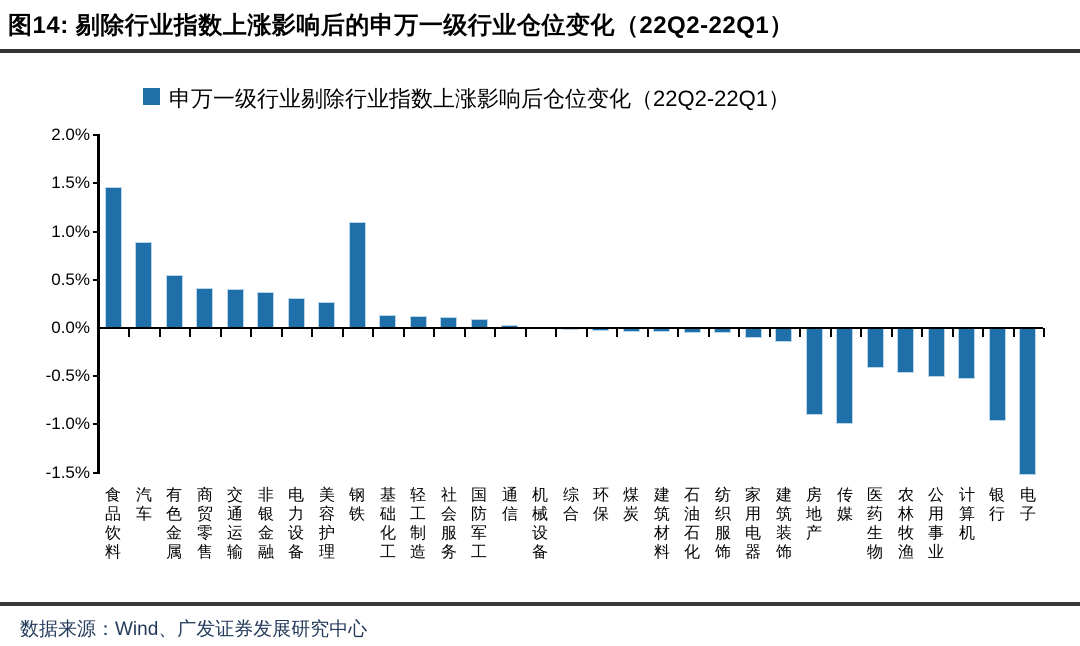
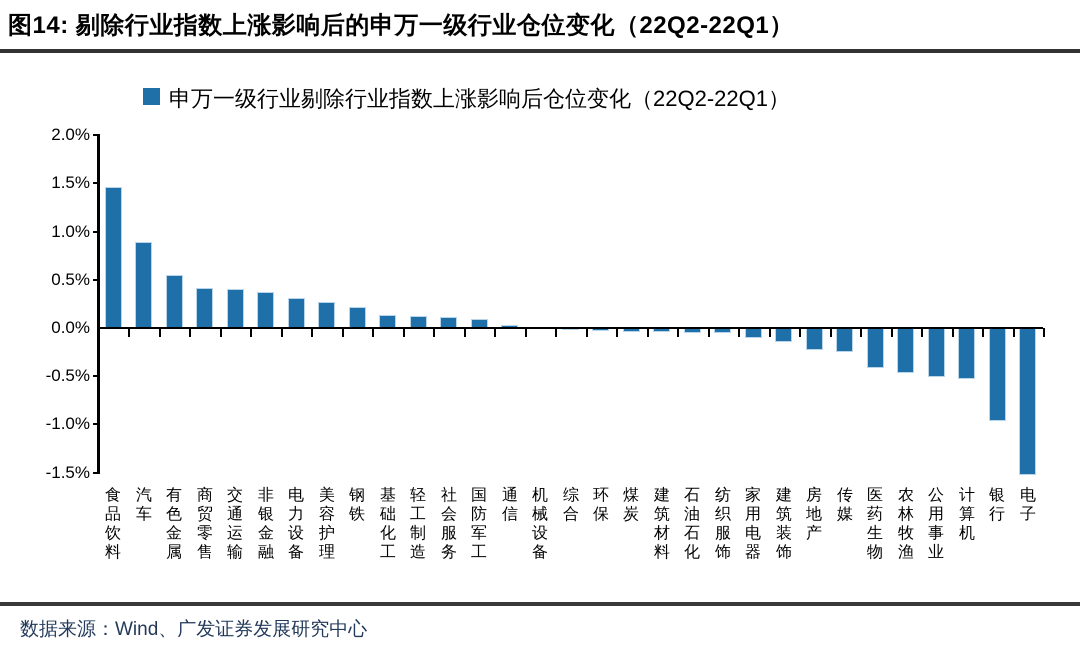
钢铁: 1.1% -> 0.2%
房地产: -0.9% -> -0.2%
传媒: -1.0% -> -0.2%
